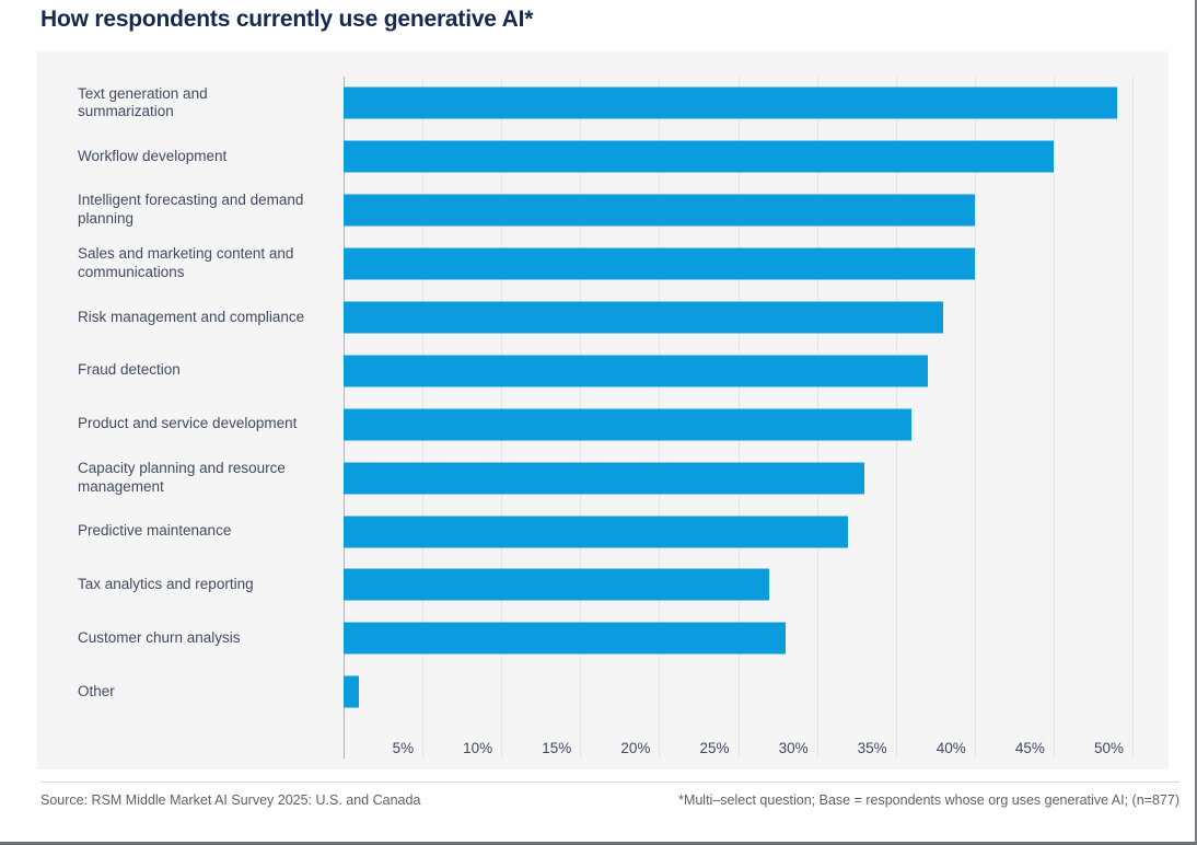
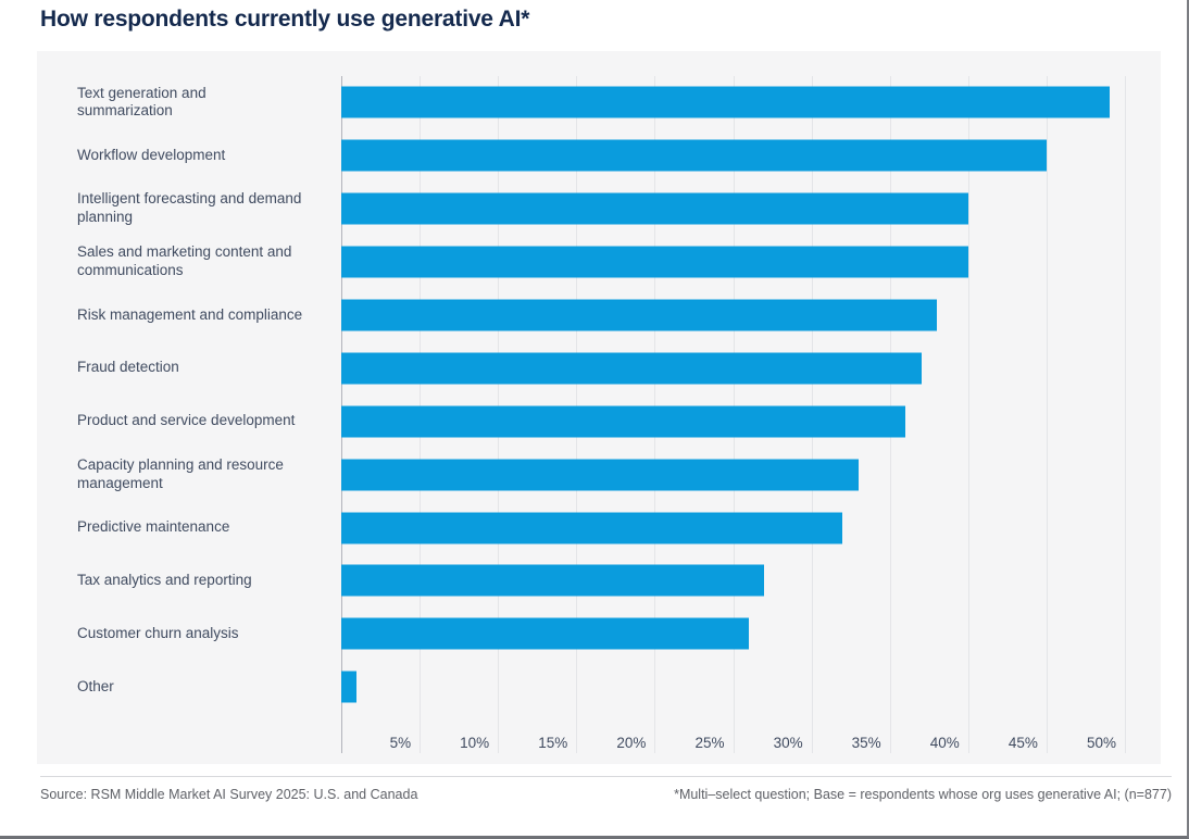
Customer churn analysis: 28% -> 26%
